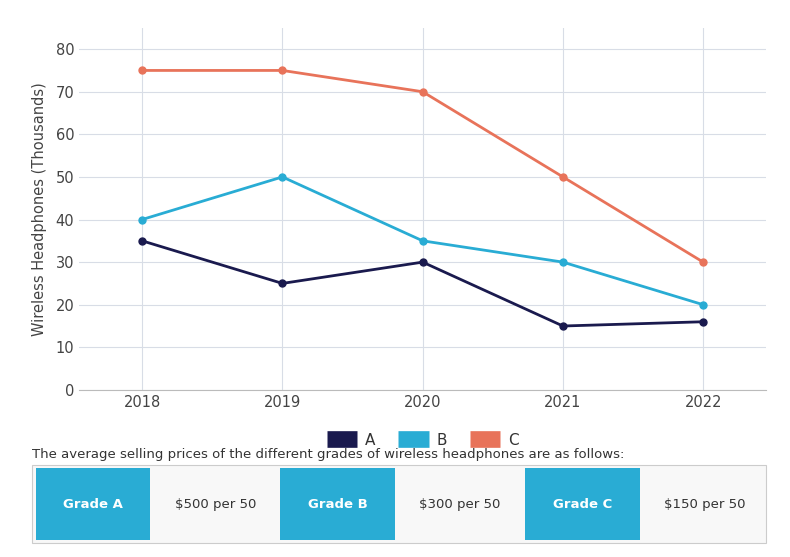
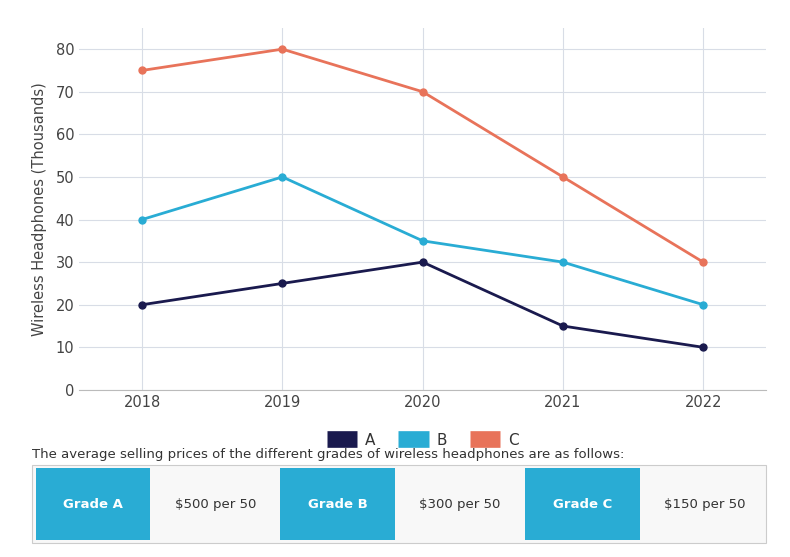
A/2018: 35 -> 20
C/2019: 75 -> 80
A/2022: 16 -> 10
